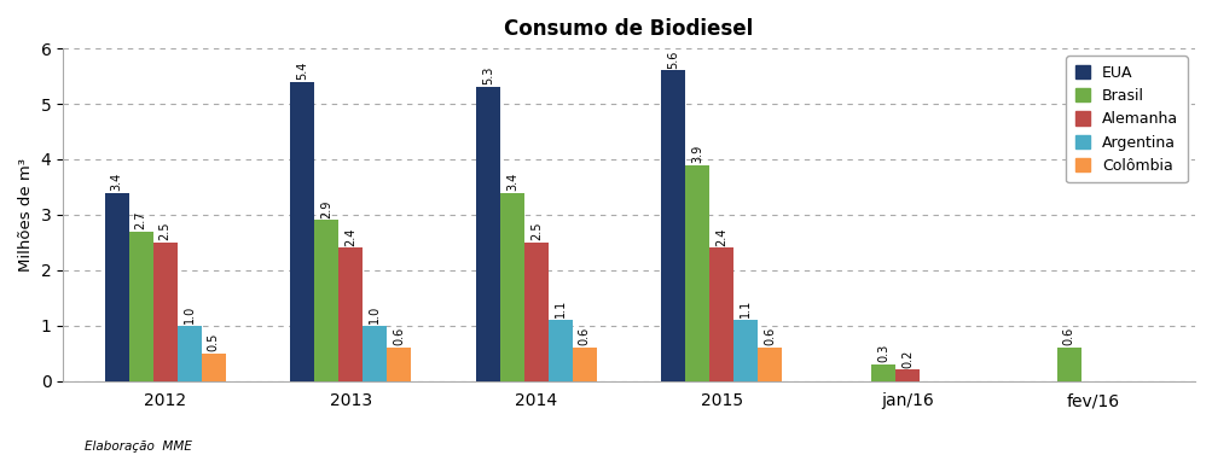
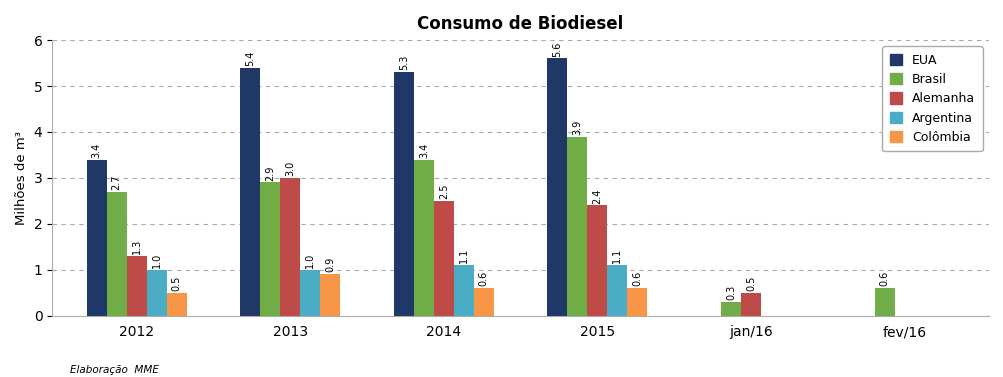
Alemanha/2012: 2.5 -> 1.3
Alemanha/2013: 2.4 -> 3.0
Colômbia/2013: 0.6 -> 0.9
Alemanha/jan/16: 0.2 -> 0.5
